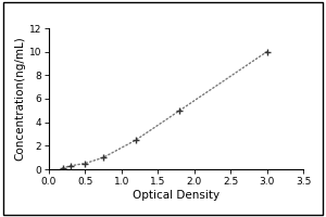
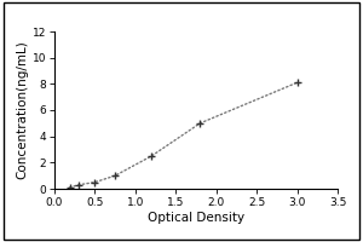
3.0: 10.0 -> 8.1
